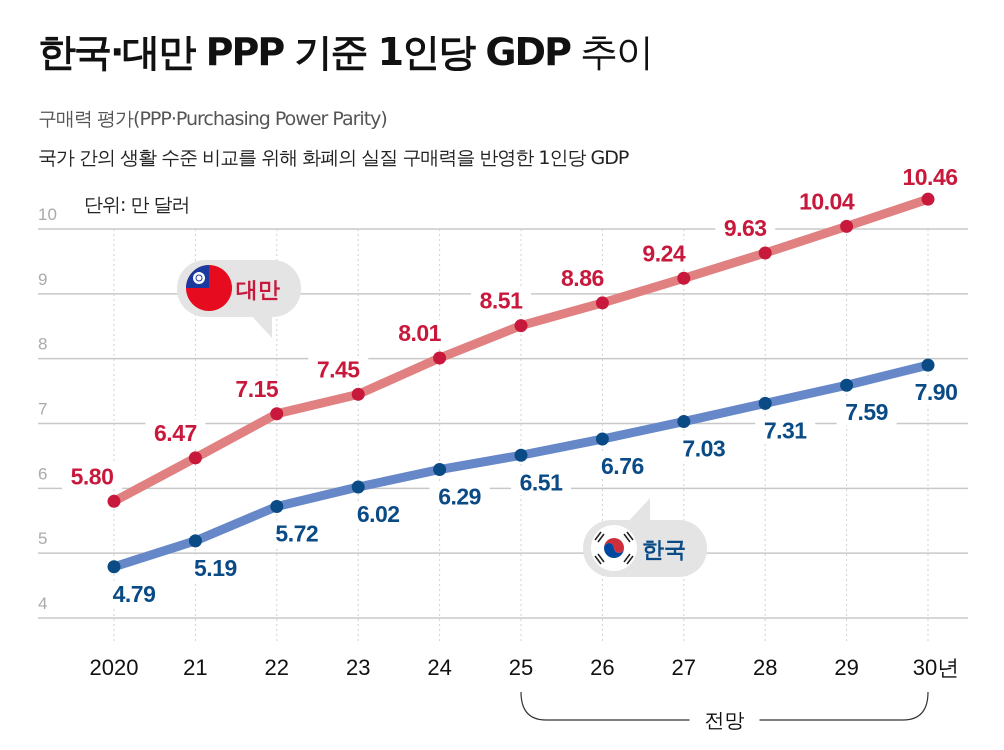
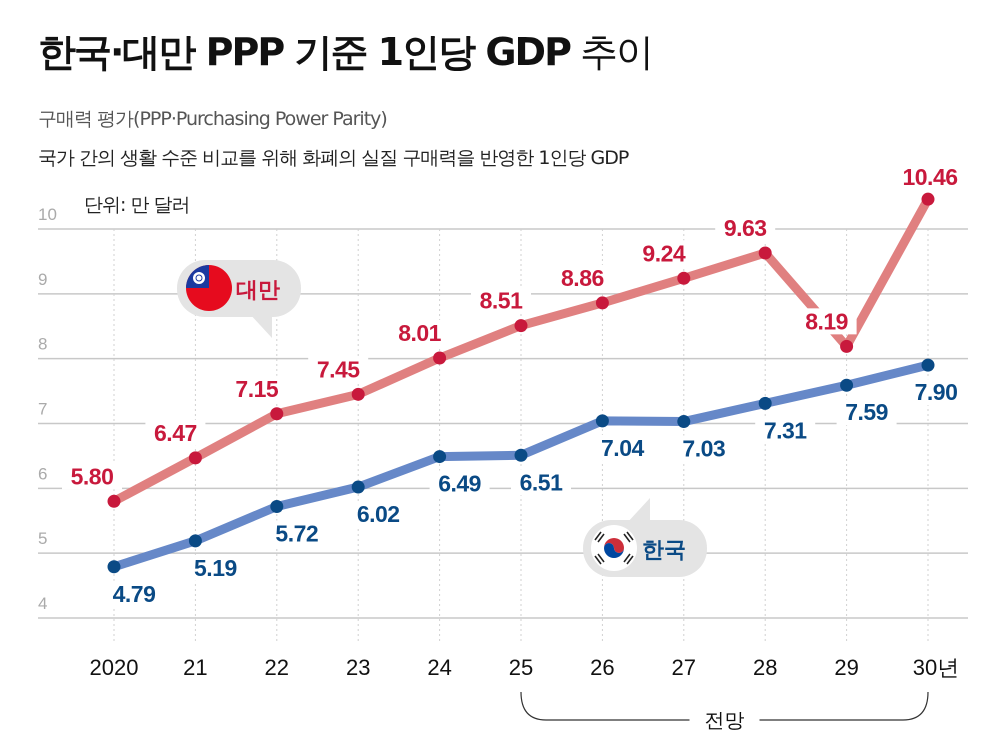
한국/24: 6.29 -> 6.49
한국/26: 6.76 -> 7.04
대만/29: 10.04 -> 8.19
